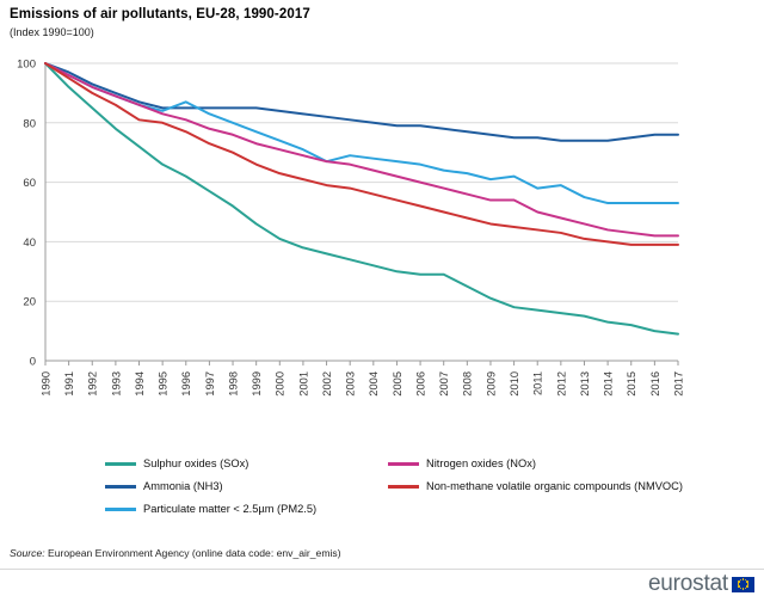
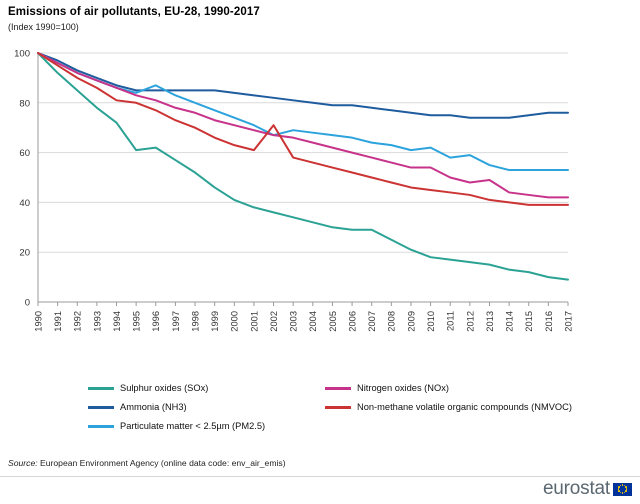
Sulphur oxides (SOx)/1995: 66 -> 61
Non-methane volatile organic compounds (NMVOC)/2002: 59 -> 71
Nitrogen oxides (NOx)/2013: 46 -> 49
